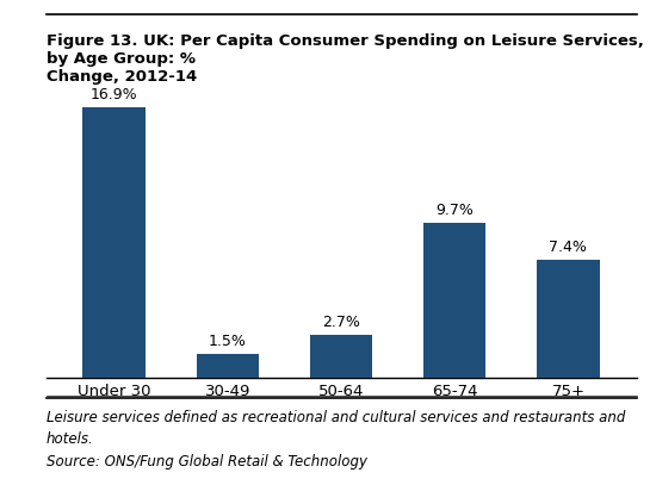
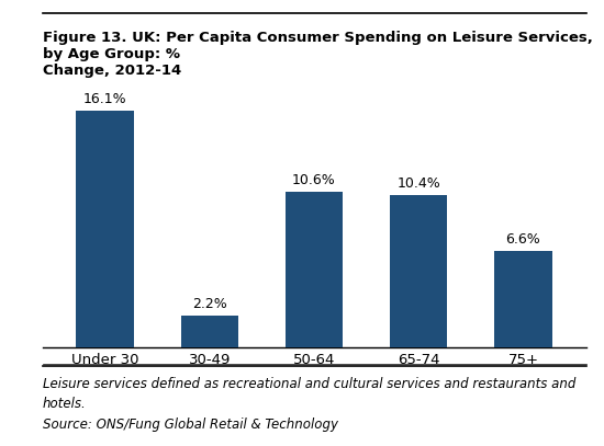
Under 30: 16.9% -> 16.1%
30-49: 1.5% -> 2.2%
50-64: 2.7% -> 10.6%
65-74: 9.7% -> 10.4%
75+: 7.4% -> 6.6%
